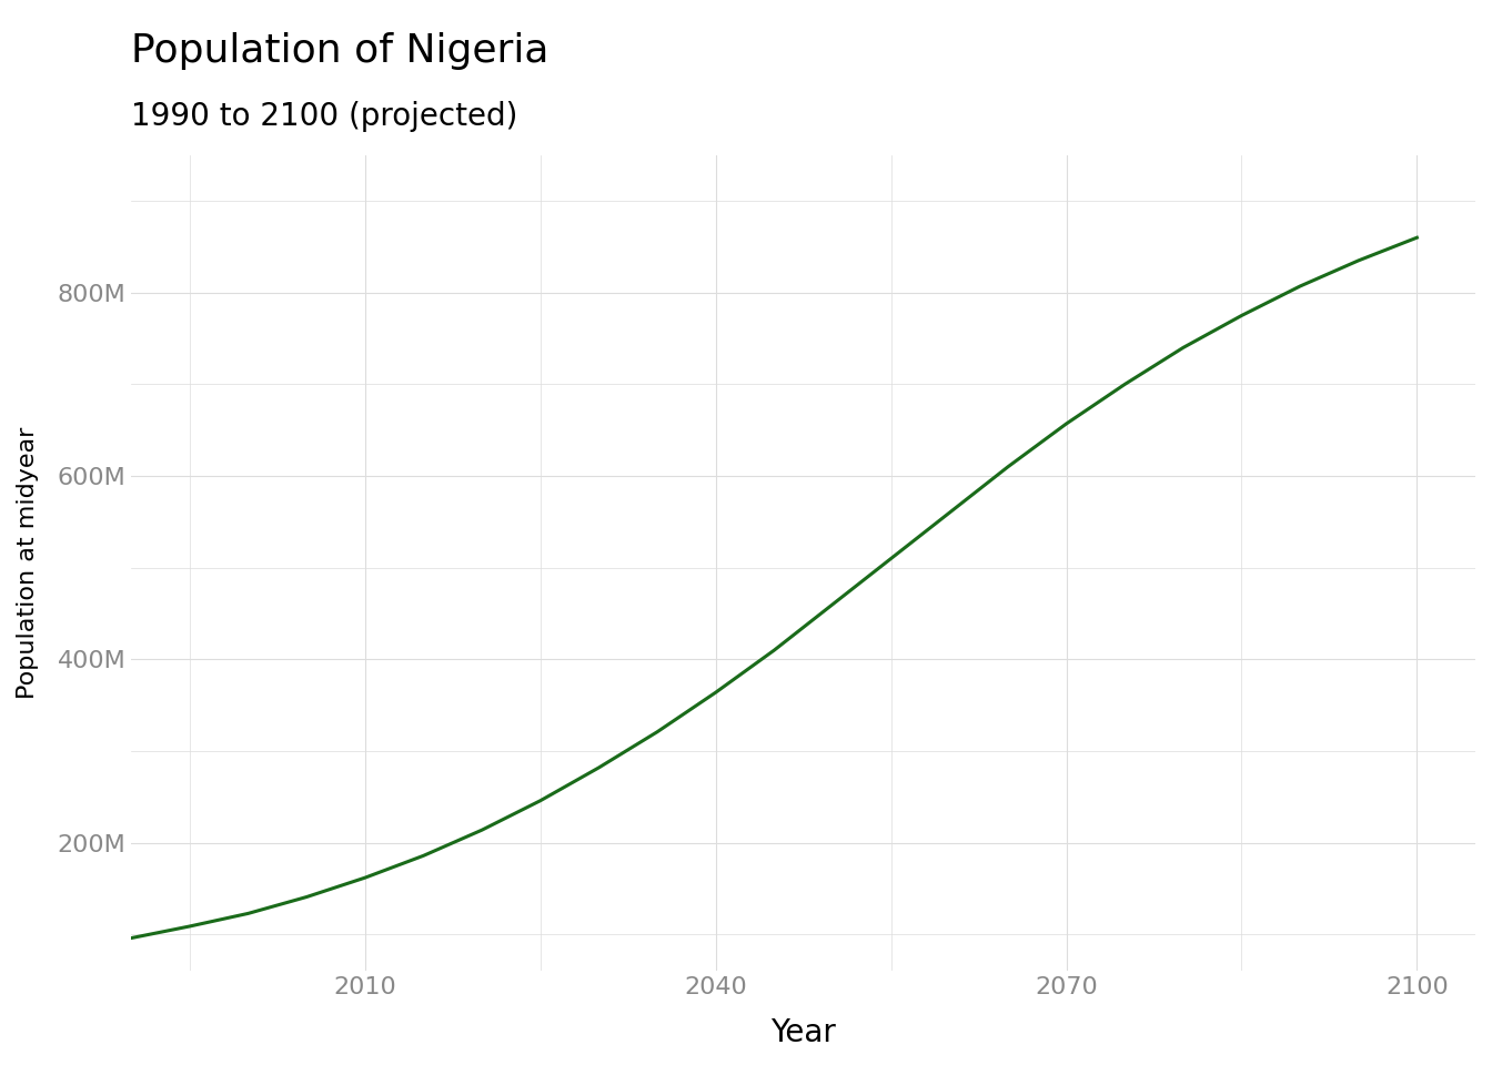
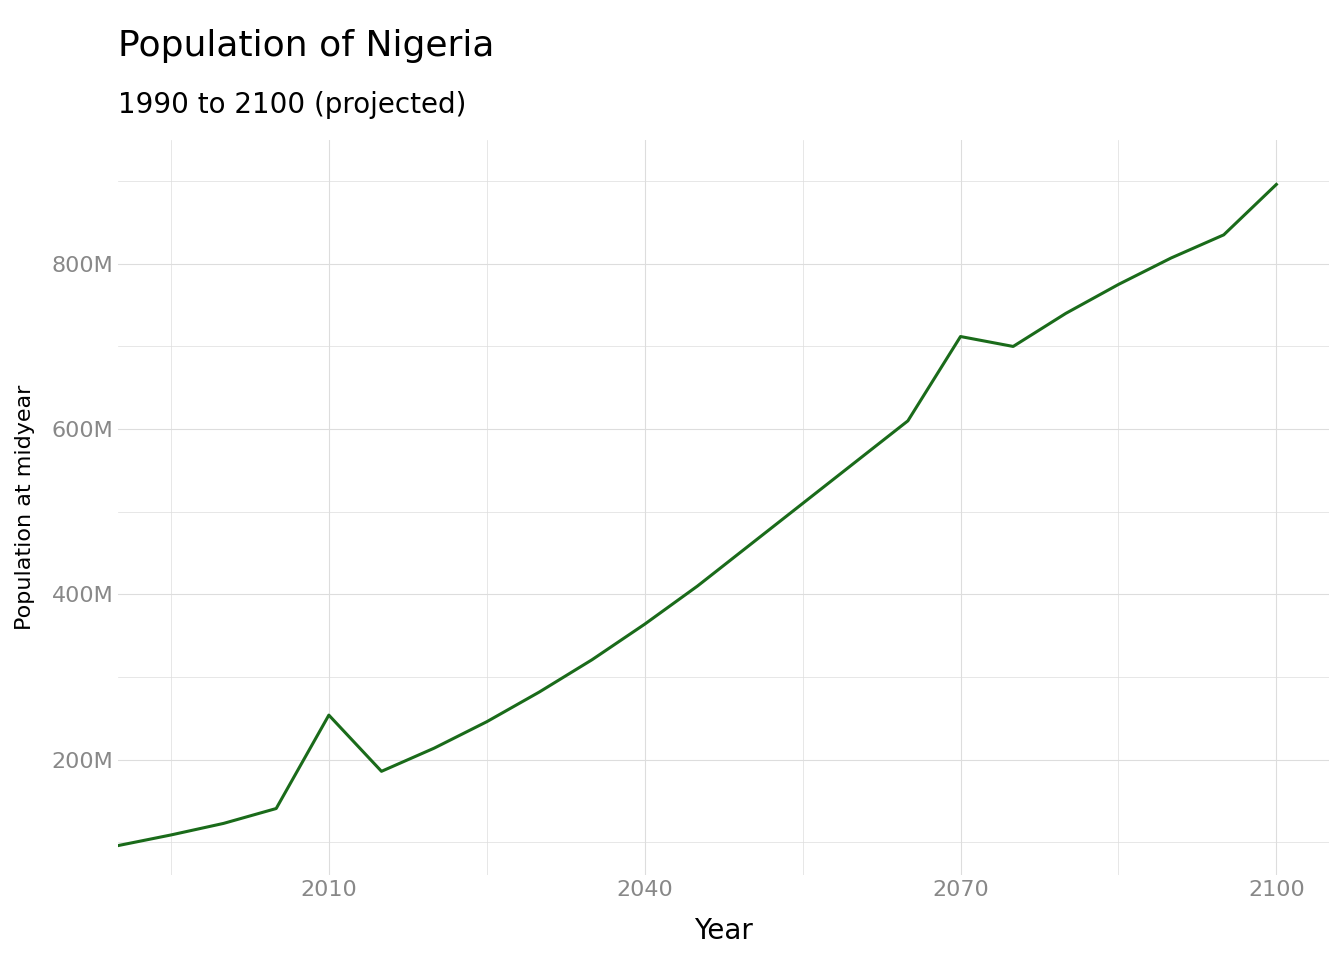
2010: 162M -> 254M
2070: 657M -> 712M
2100: 860M -> 896M
